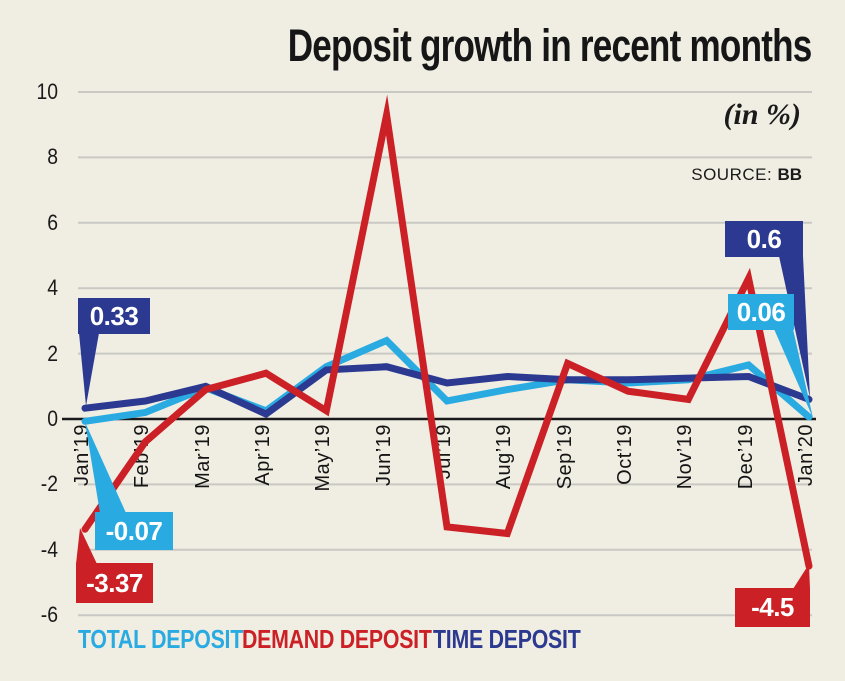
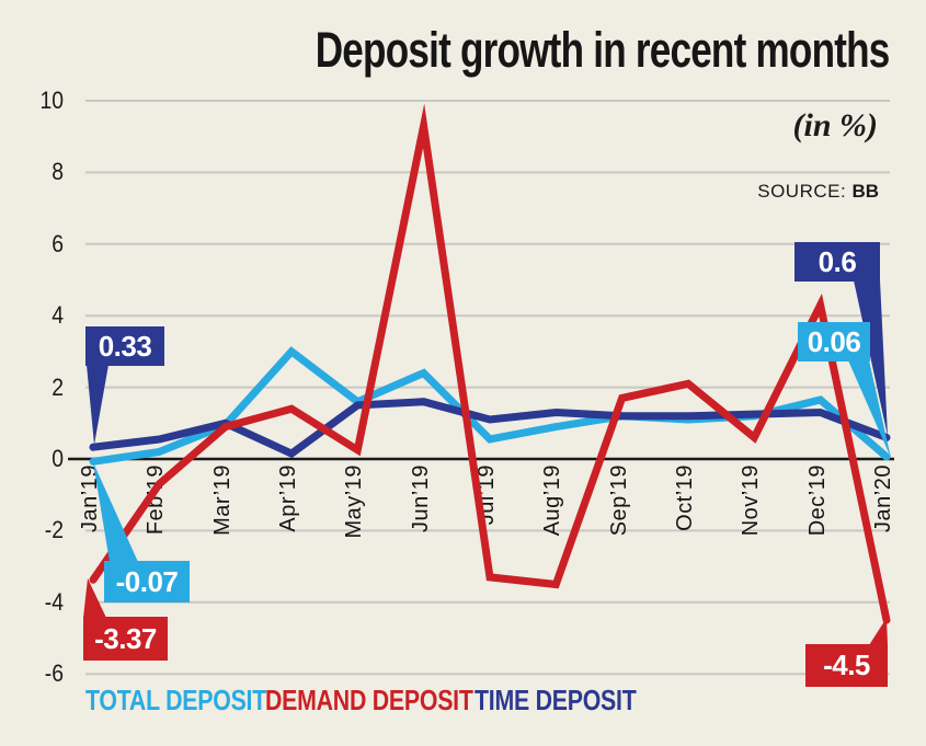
TOTAL DEPOSIT/Apr’19: 0.2 -> 3.0
DEMAND DEPOSIT/Oct’19: 0.8 -> 2.1
